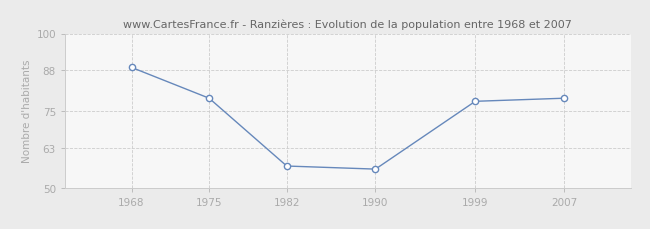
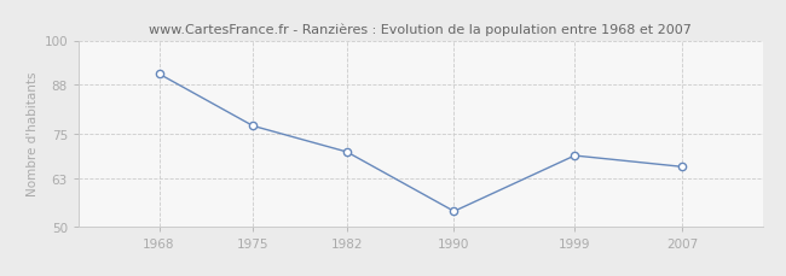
1968: 89 -> 91
1975: 79 -> 77
1982: 57 -> 70
1990: 56 -> 54
1999: 78 -> 69
2007: 79 -> 66
